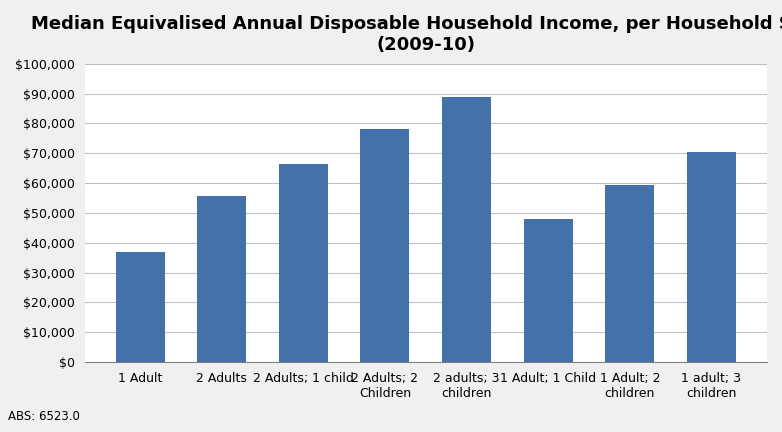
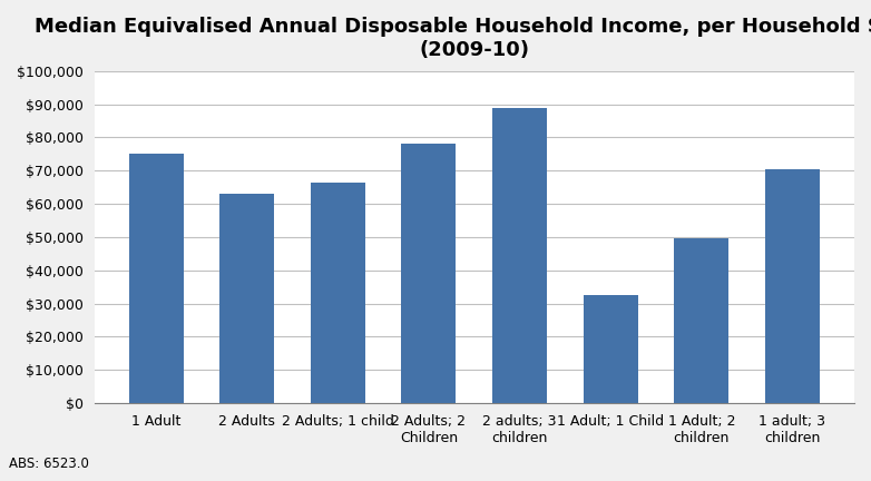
1 Adult: $37,000 -> $75,000
2 Adults: $55,500 -> $63,000
1 Adult; 1 Child: $48,000 -> $32,500
1 Adult; 2 children: $59,500 -> $49,500
